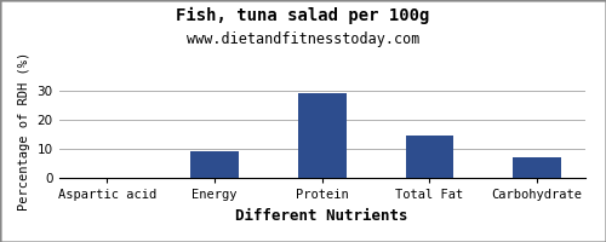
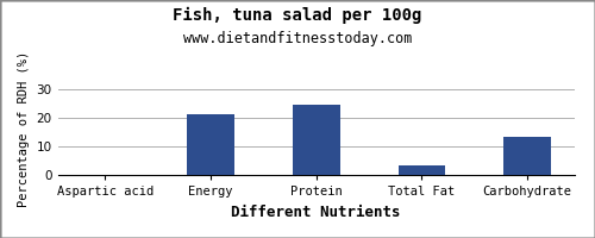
Energy: 9.3 -> 21.5
Protein: 29.2 -> 24.5
Total Fat: 14.5 -> 3.5
Carbohydrate: 7.2 -> 13.5
